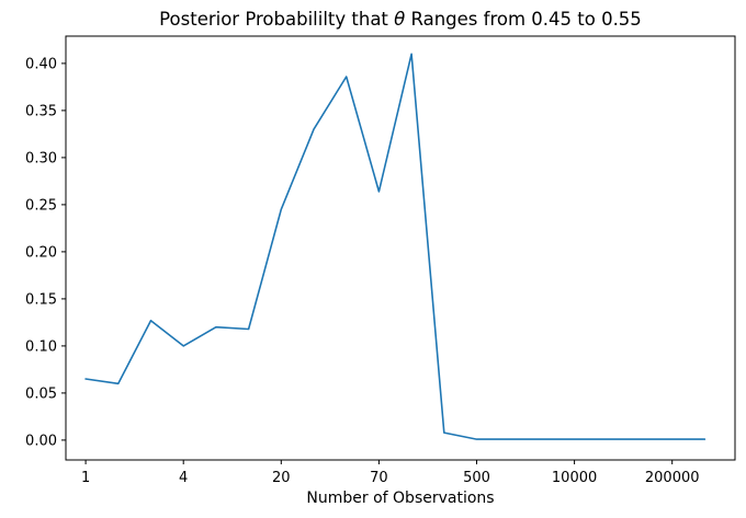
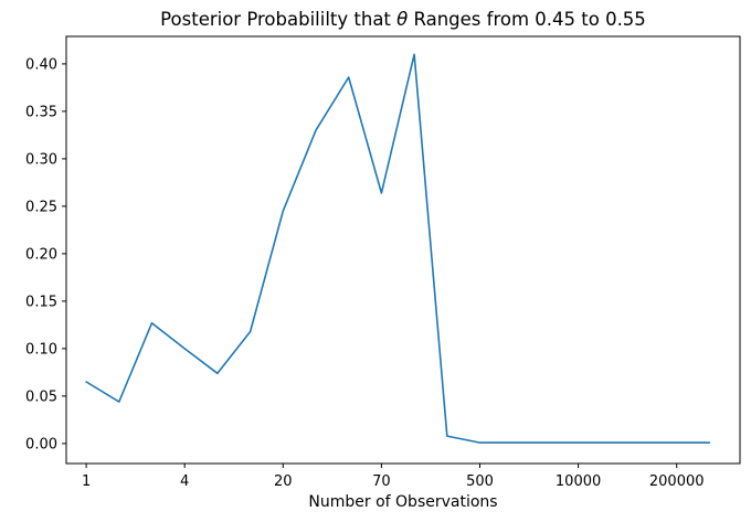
1: 0.06 -> 0.04
4: 0.12 -> 0.07
